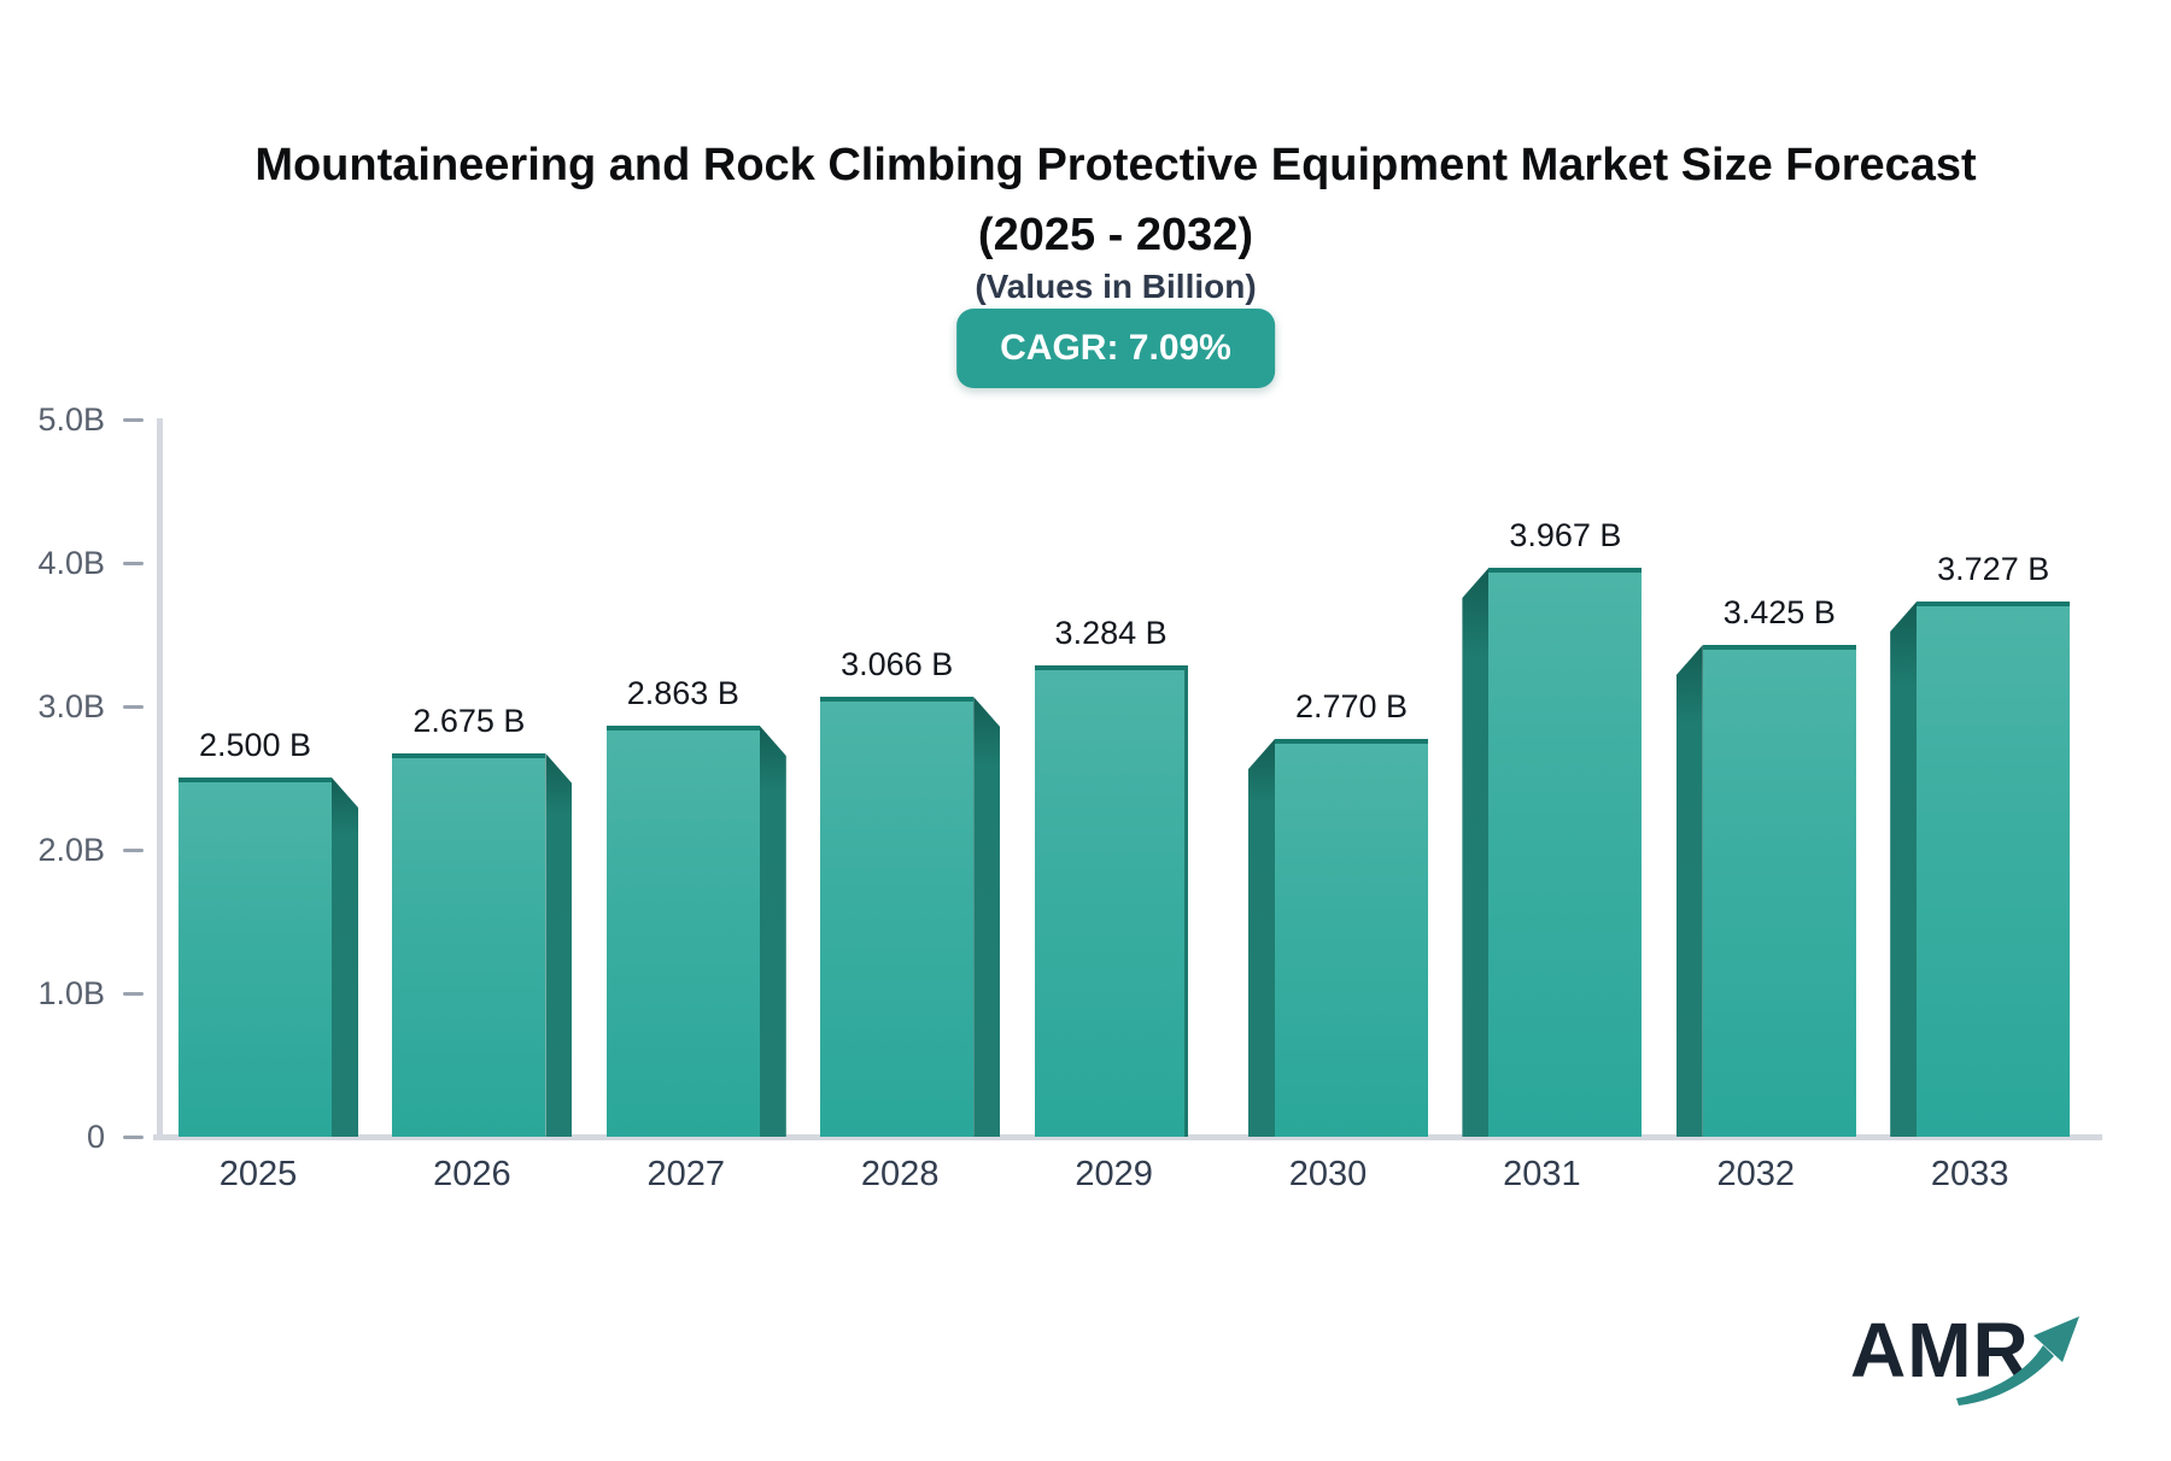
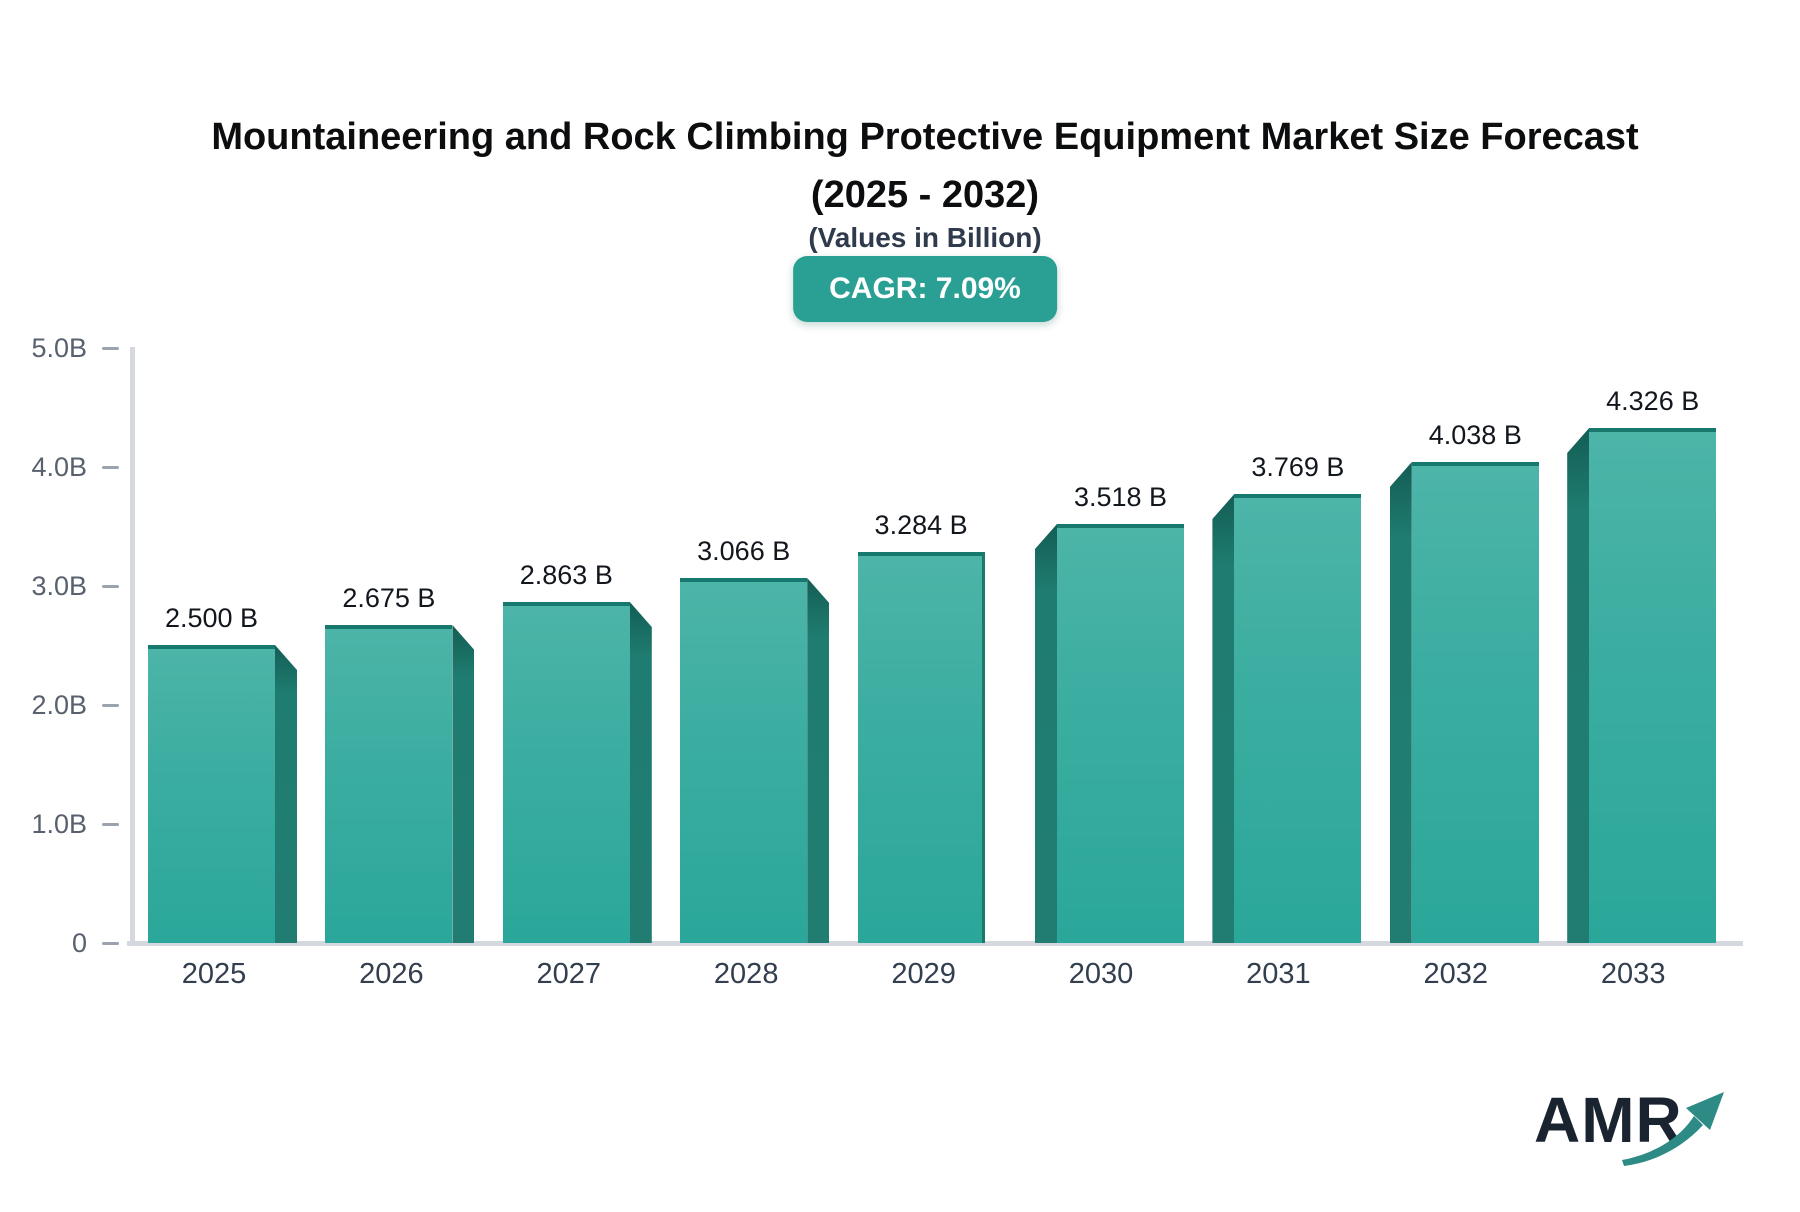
2030: 2.770 -> 3.518
2031: 3.967 -> 3.769
2032: 3.425 -> 4.038
2033: 3.727 -> 4.326
